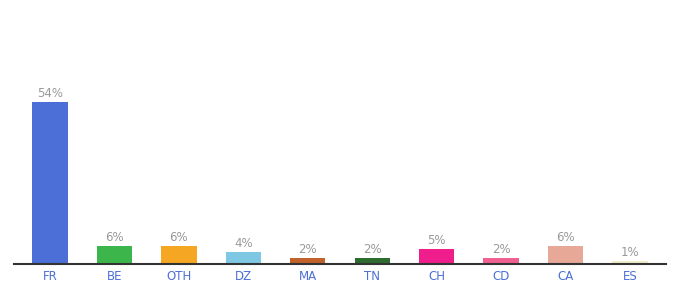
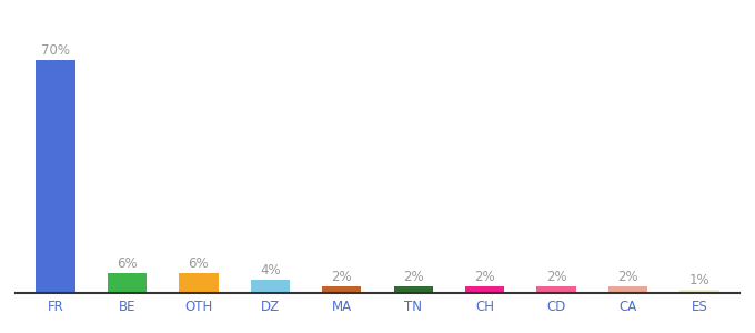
FR: 54% -> 70%
CH: 5% -> 2%
CA: 6% -> 2%
